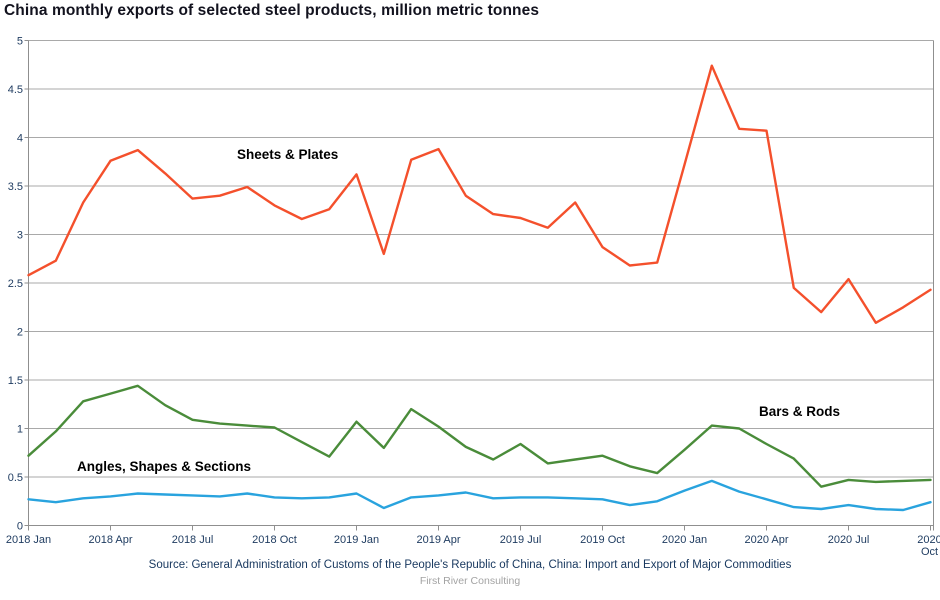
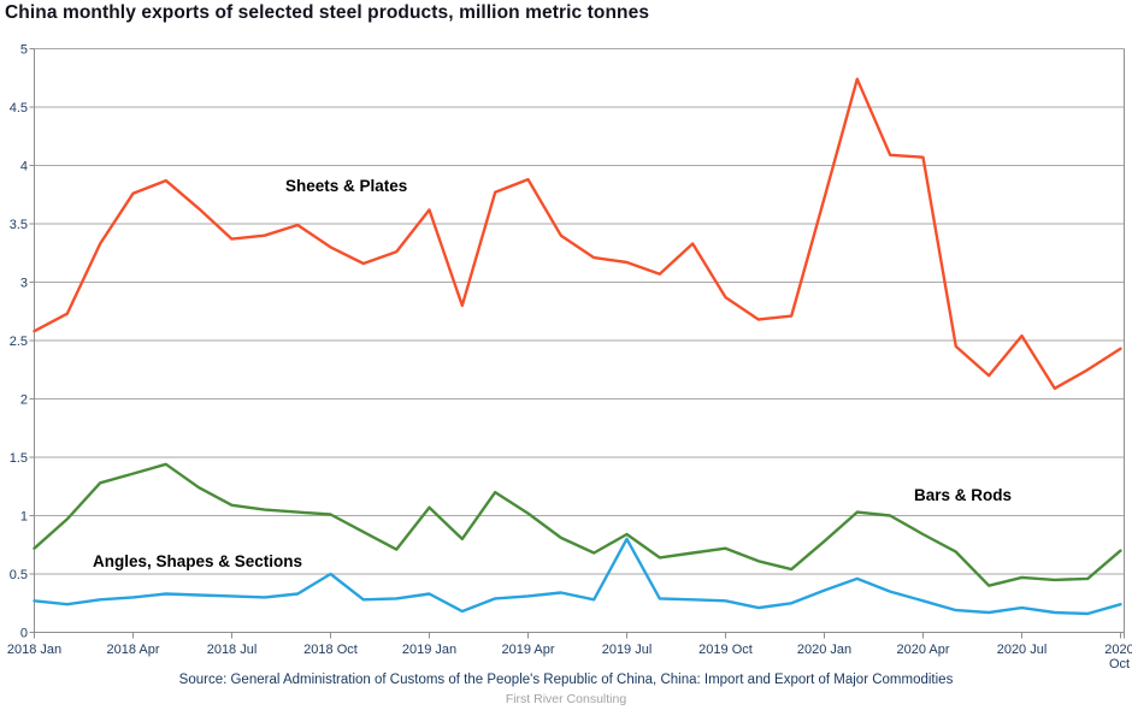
Angles, Shapes & Sections/2018 Oct: 0.3 -> 0.5
Angles, Shapes & Sections/2019 Jul: 0.3 -> 0.8
Bars & Rods/2020 Oct: 0.5 -> 0.7
